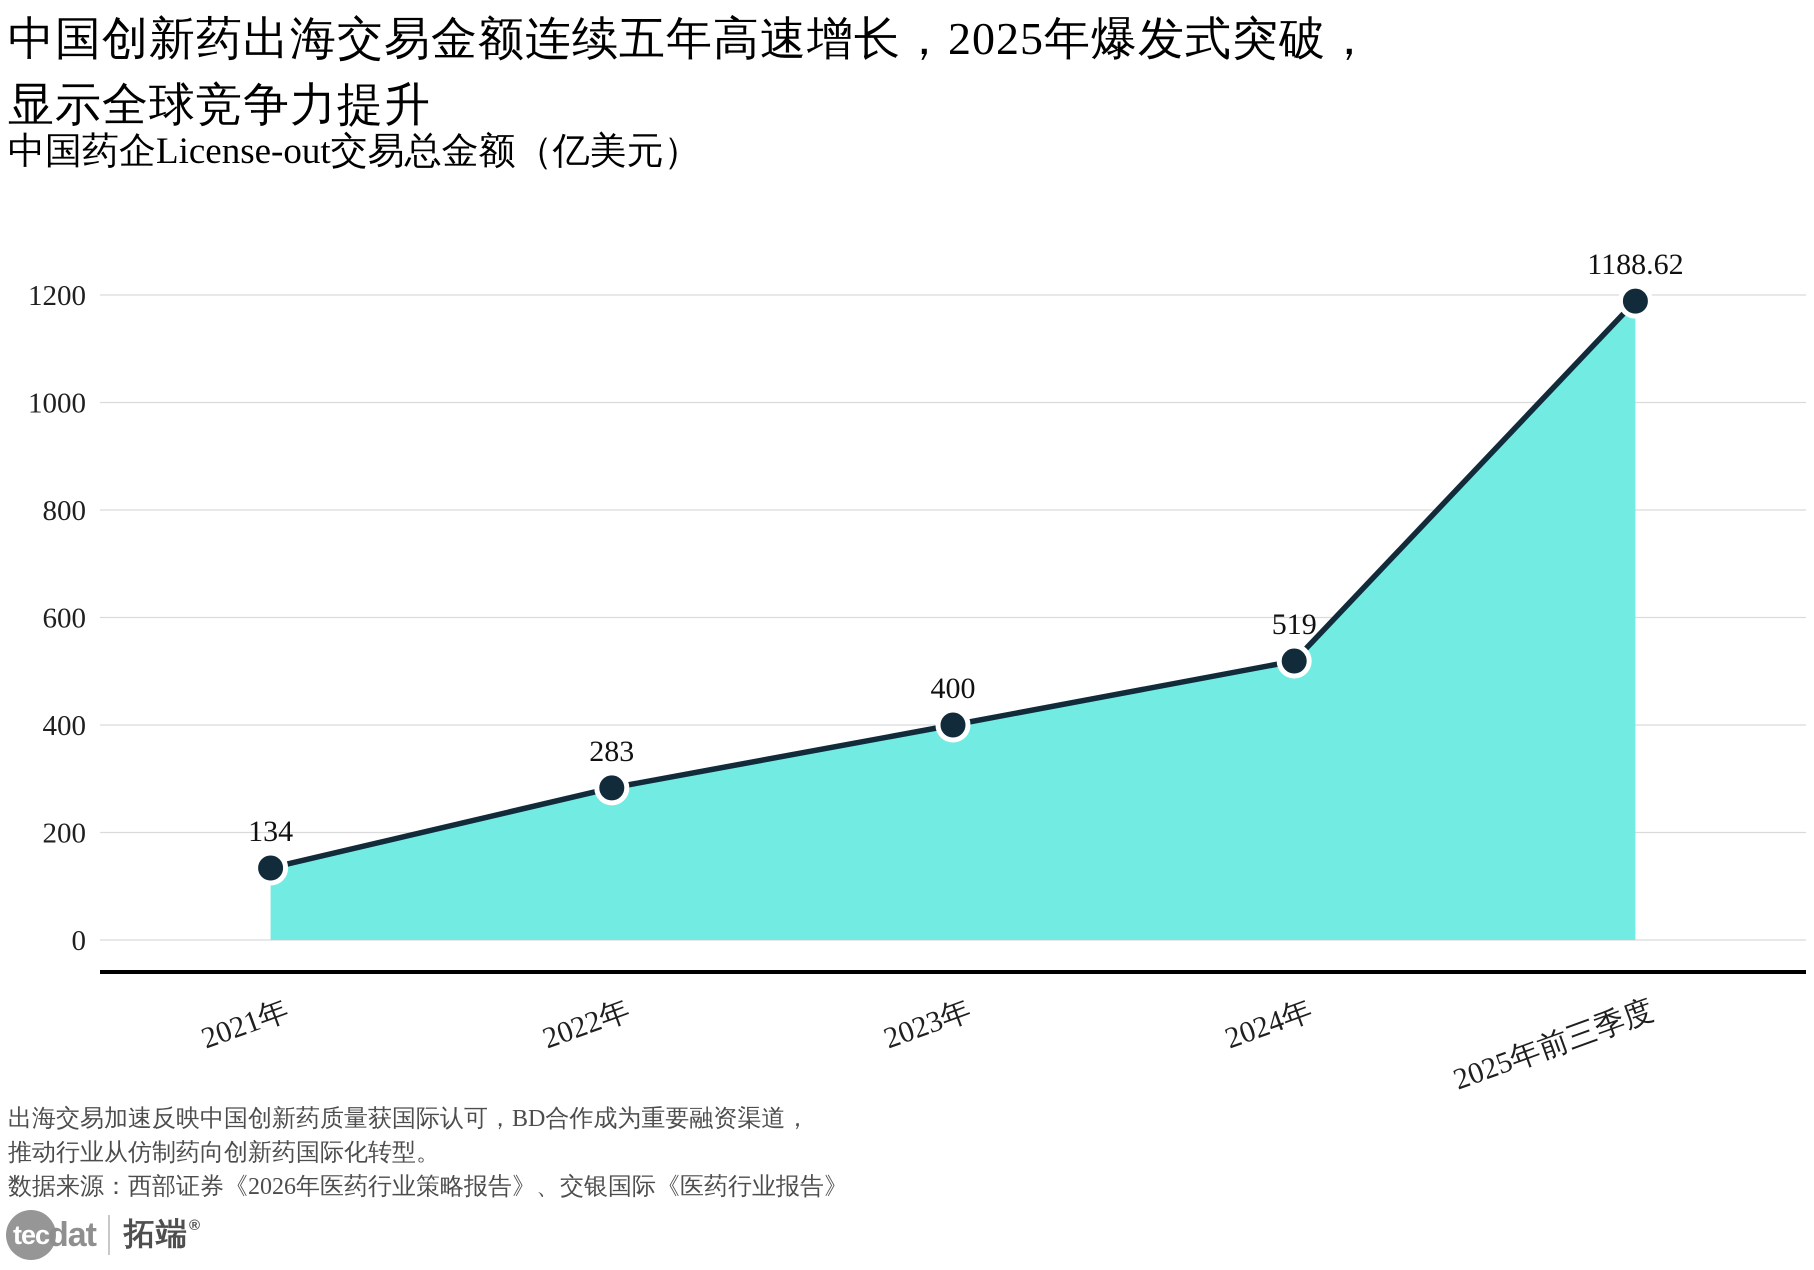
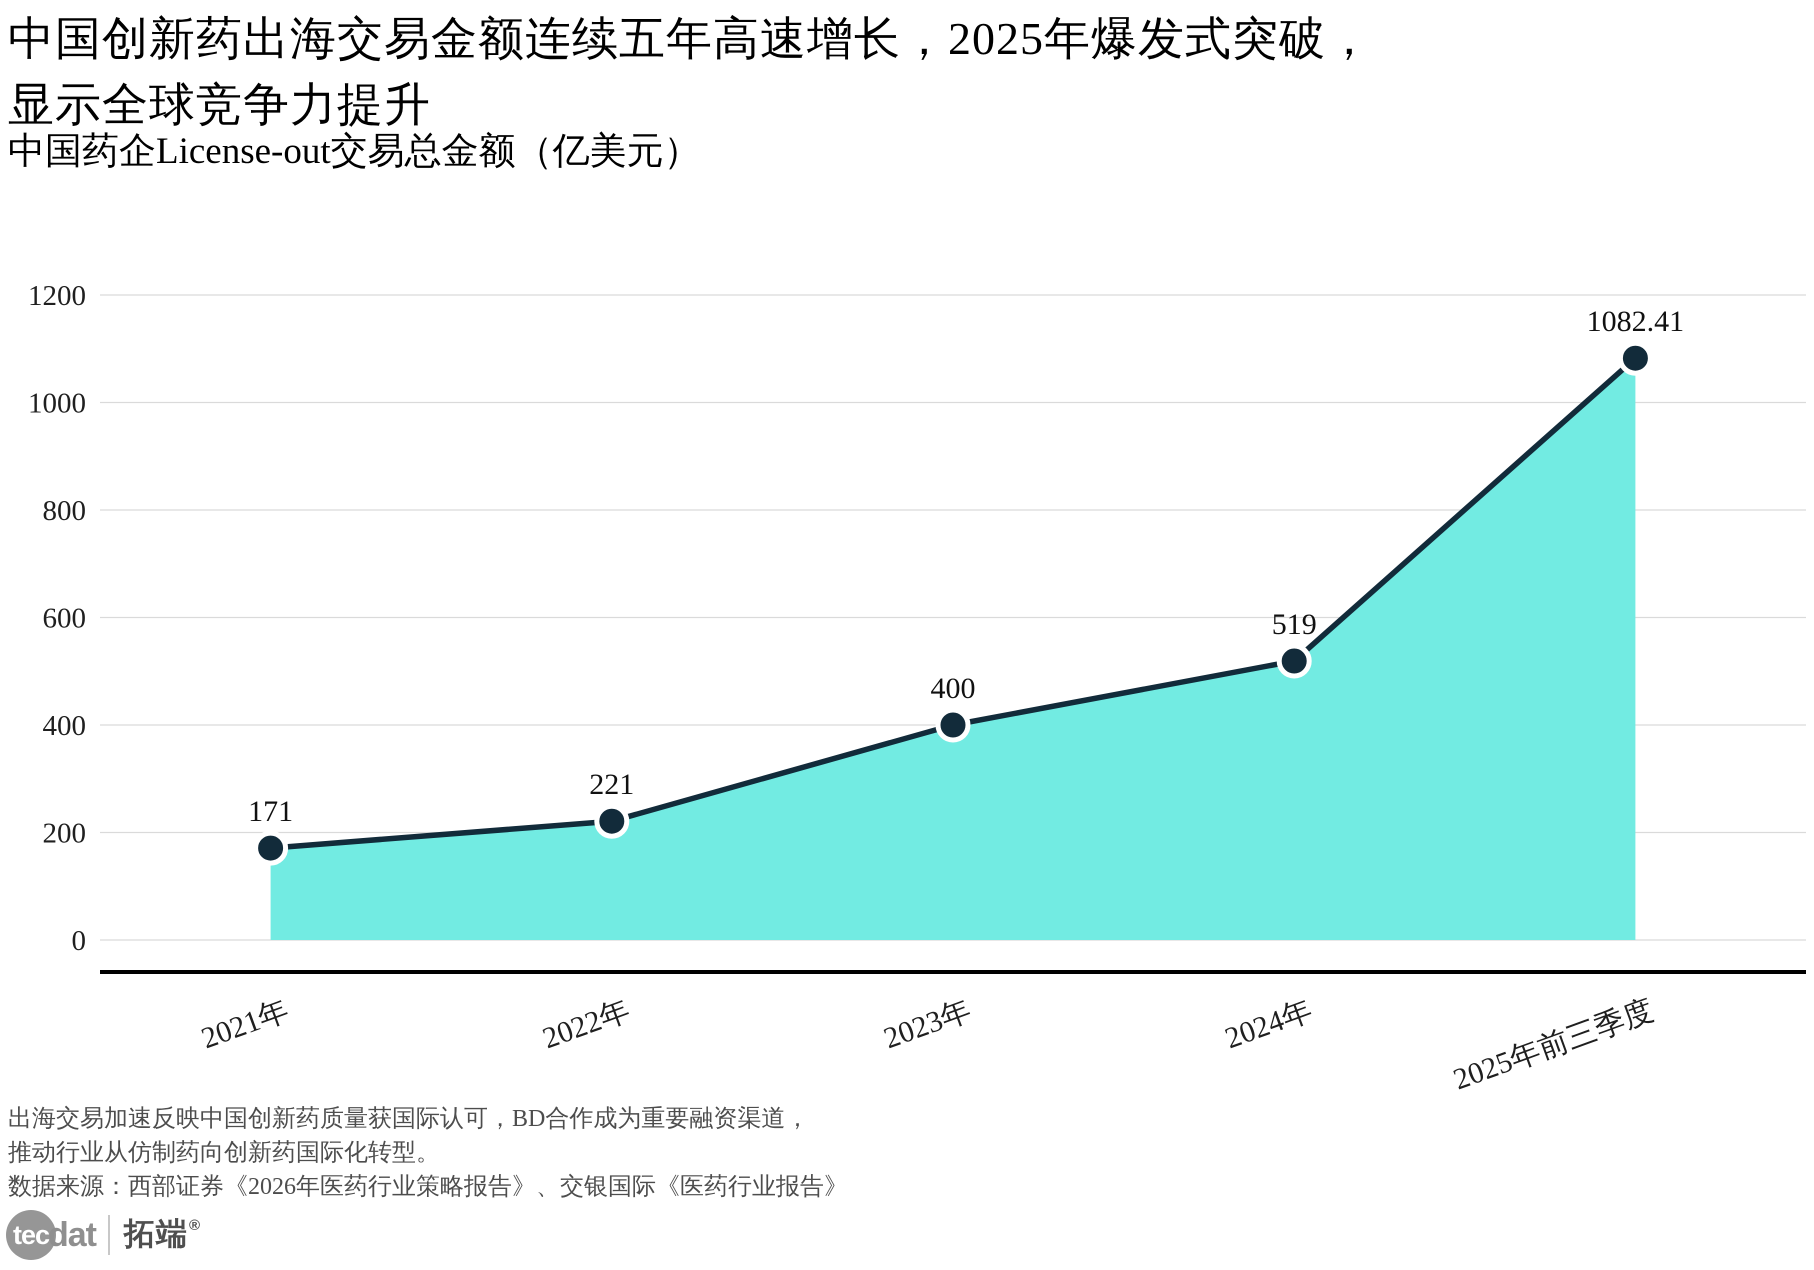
2021年: 134 -> 171
2022年: 283 -> 221
2025年前三季度: 1188.62 -> 1082.41
